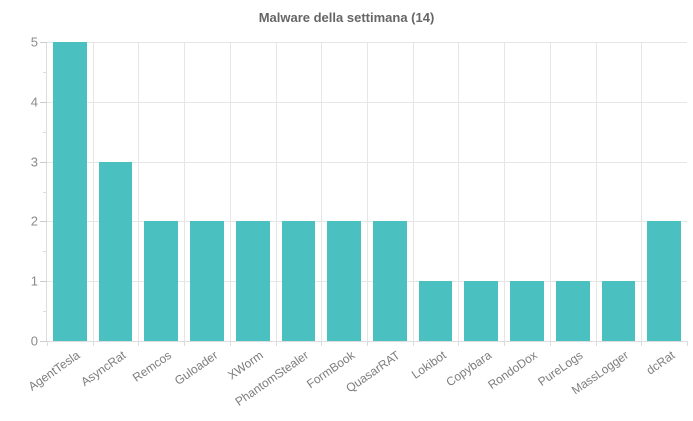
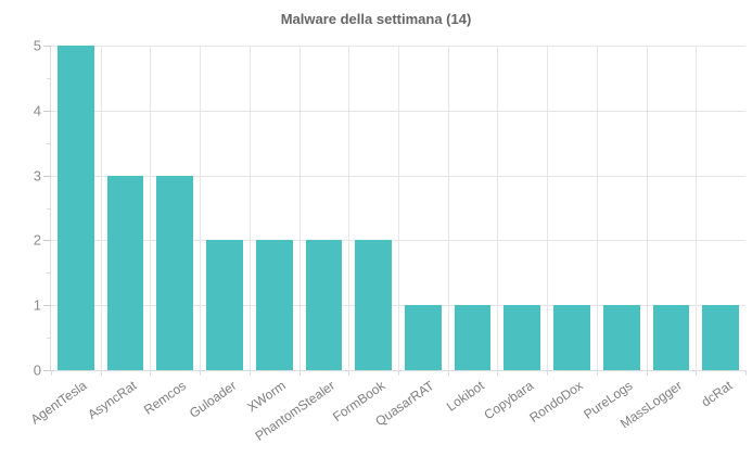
Remcos: 2 -> 3
QuasarRAT: 2 -> 1
dcRat: 2 -> 1
